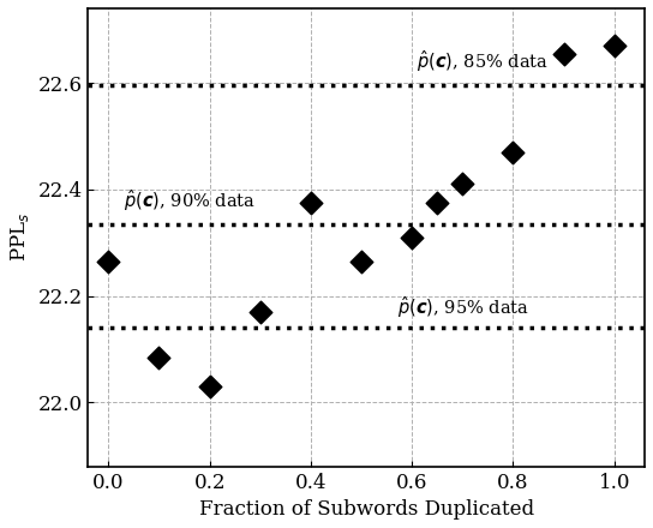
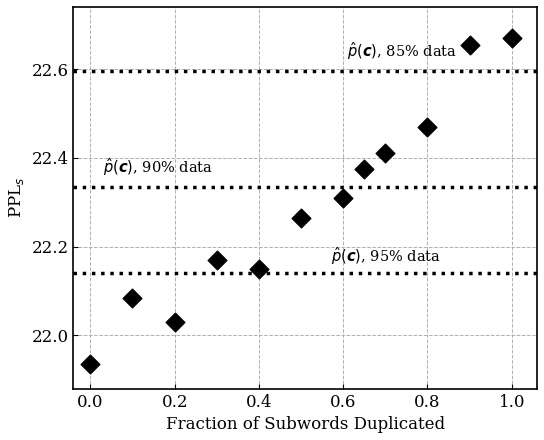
0.0: 22.265 -> 21.935
0.4: 22.375 -> 22.150
